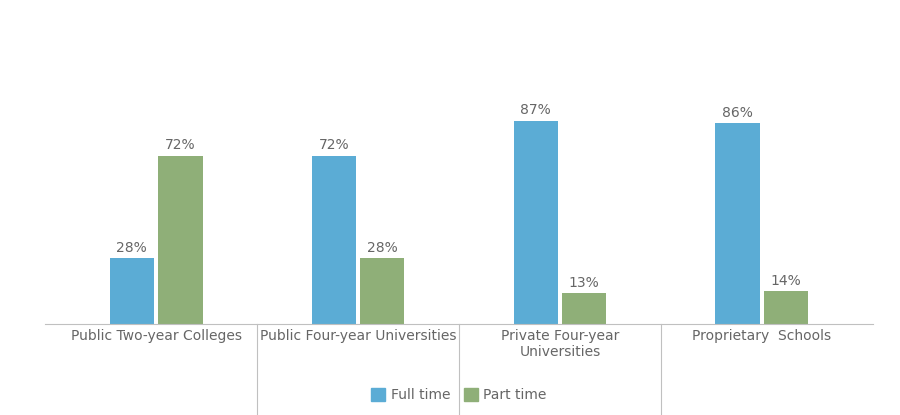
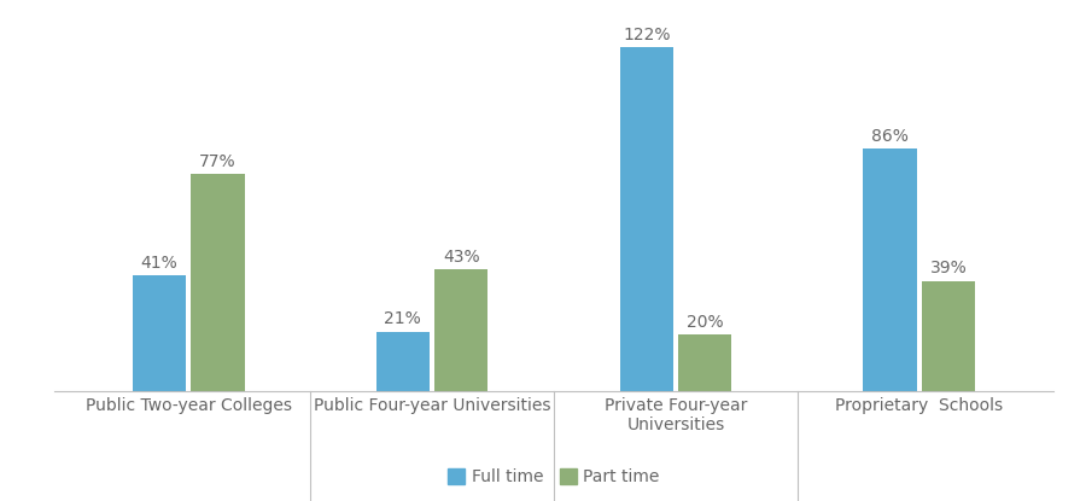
Full time/Public Two-year Colleges: 28% -> 41%
Part time/Public Two-year Colleges: 72% -> 77%
Full time/Public Four-year Universities: 72% -> 21%
Part time/Public Four-year Universities: 28% -> 43%
Full time/Private Four-year Universities: 87% -> 122%
Part time/Private Four-year Universities: 13% -> 20%
Part time/Proprietary Schools: 14% -> 39%
